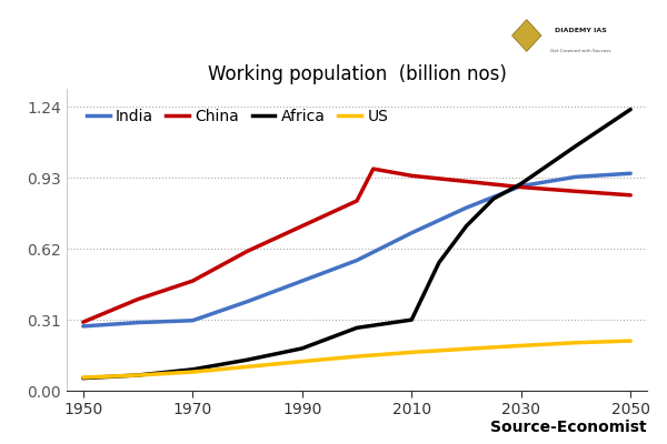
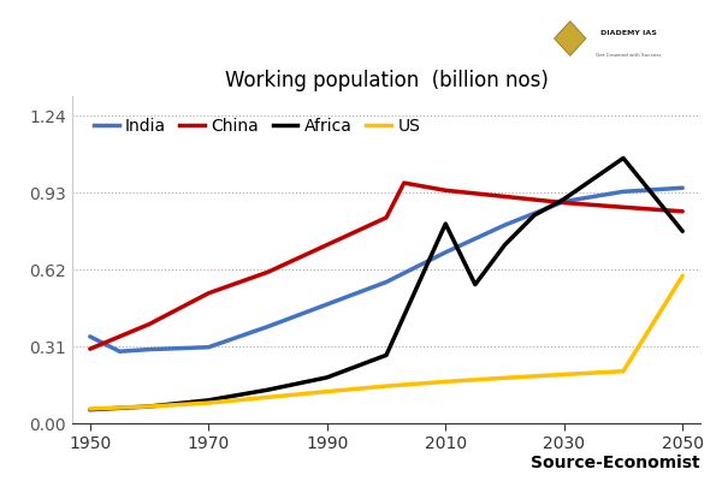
India/1950: 0.282 -> 0.350
China/1970: 0.480 -> 0.525
Africa/2010: 0.310 -> 0.805
Africa/2050: 1.230 -> 0.775
US/2050: 0.218 -> 0.595
